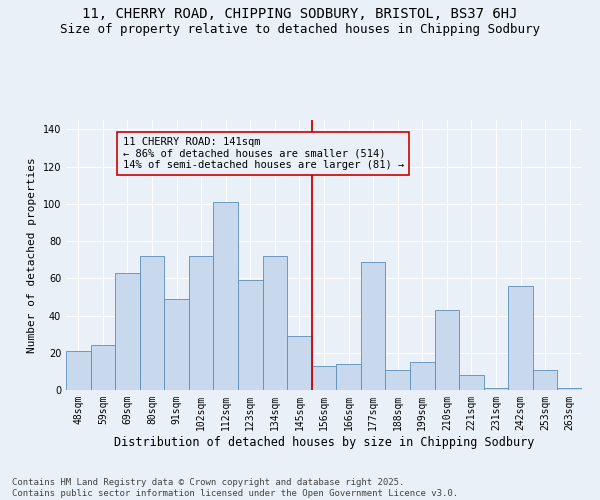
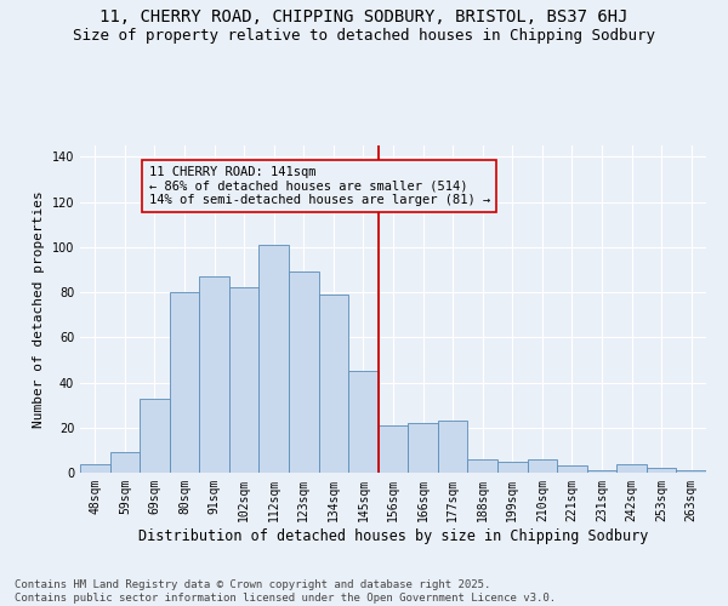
48sqm: 21 -> 4
59sqm: 24 -> 9
69sqm: 63 -> 33
80sqm: 72 -> 80
91sqm: 49 -> 87
102sqm: 72 -> 82
123sqm: 59 -> 89
134sqm: 72 -> 79
145sqm: 29 -> 45
156sqm: 13 -> 21
166sqm: 14 -> 22
177sqm: 69 -> 23
188sqm: 11 -> 6
199sqm: 15 -> 5
210sqm: 43 -> 6
221sqm: 8 -> 3
242sqm: 56 -> 4
253sqm: 11 -> 2
